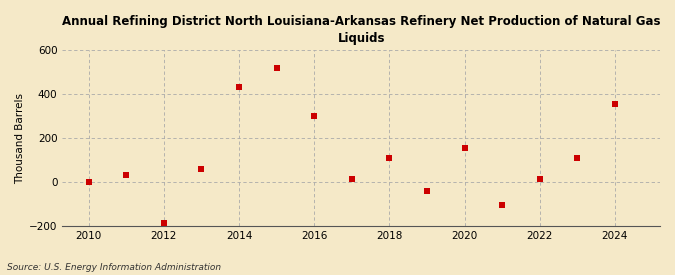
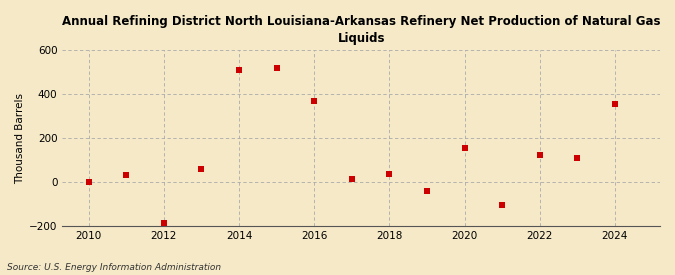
2014: 435 -> 510
2016: 300 -> 370
2018: 110 -> 35
2022: 15 -> 125
